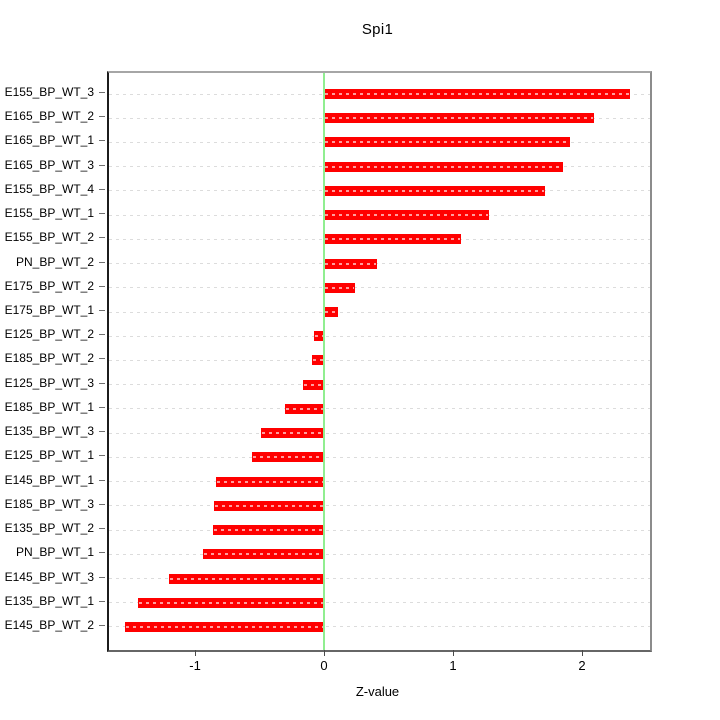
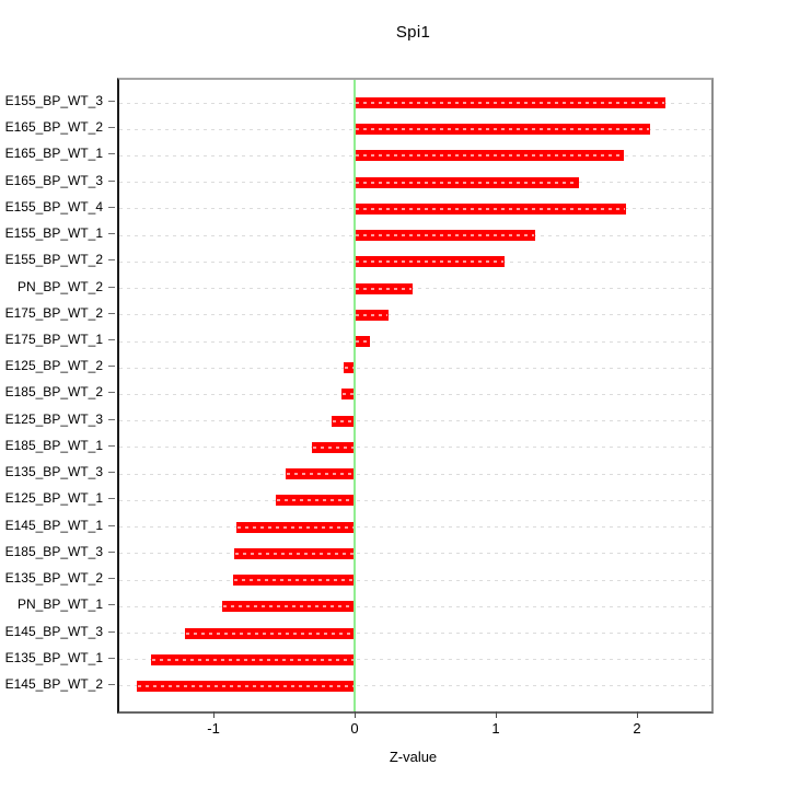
E155_BP_WT_3: 2.37 -> 2.20
E165_BP_WT_3: 1.85 -> 1.59
E155_BP_WT_4: 1.71 -> 1.92
